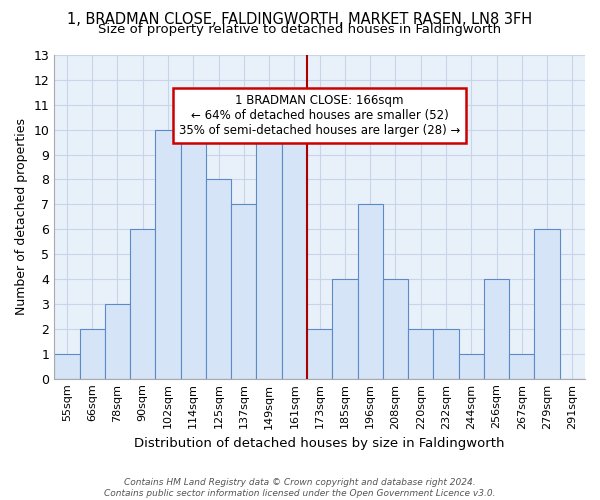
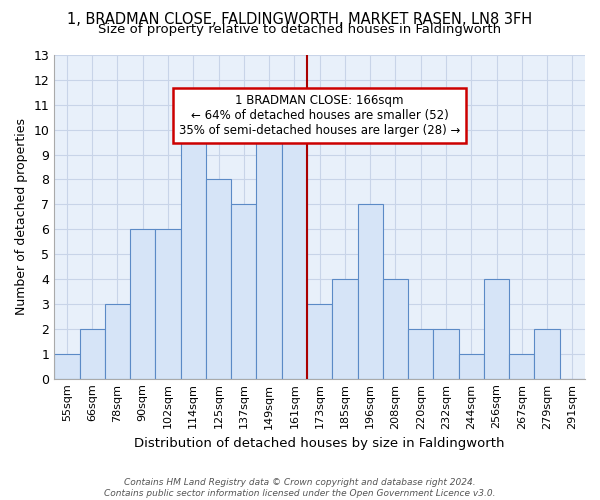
102sqm: 10 -> 6
173sqm: 2 -> 3
279sqm: 6 -> 2
